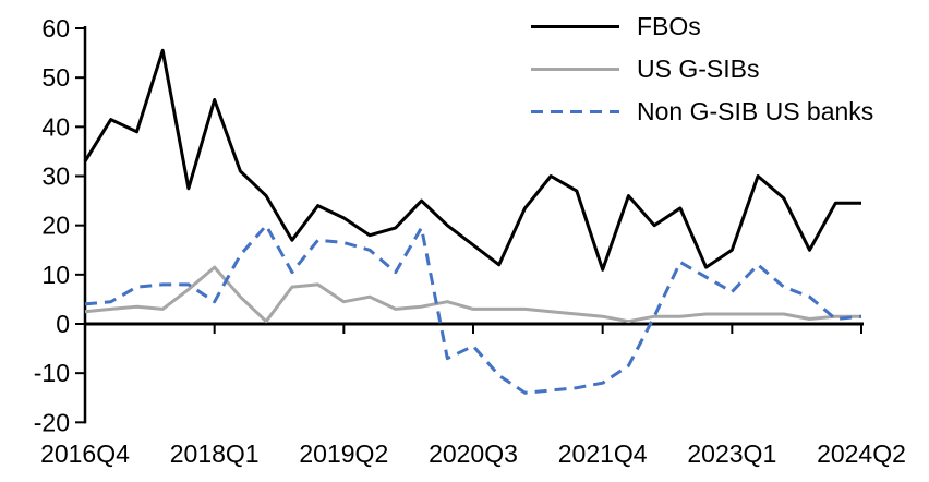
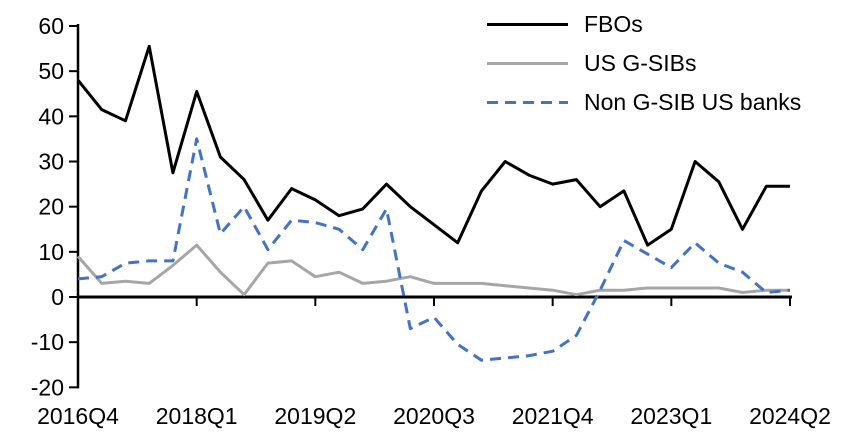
FBOs/2016Q4: 33 -> 48
US G-SIBs/2016Q4: 2 -> 9
Non G-SIB US banks/2018Q1: 4 -> 35
FBOs/2021Q4: 11 -> 25
